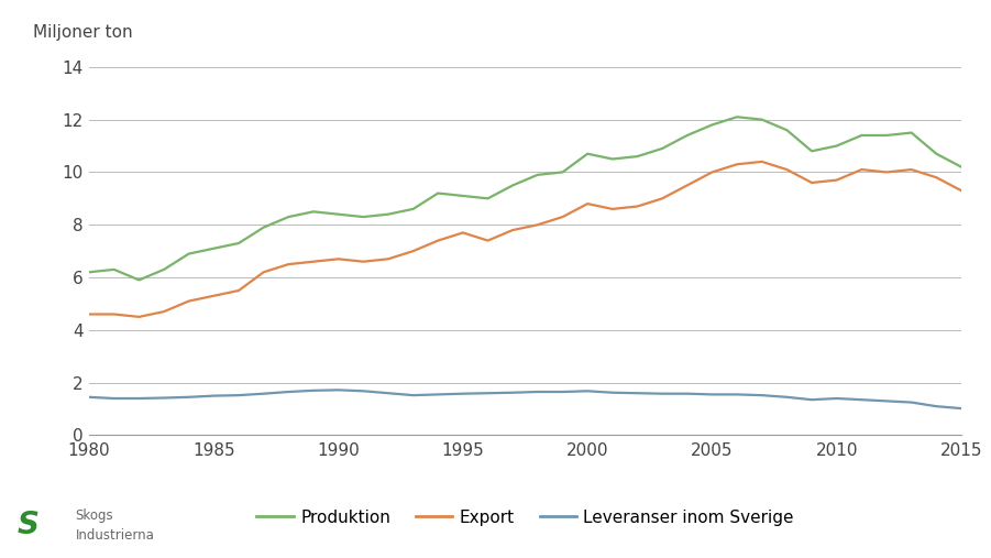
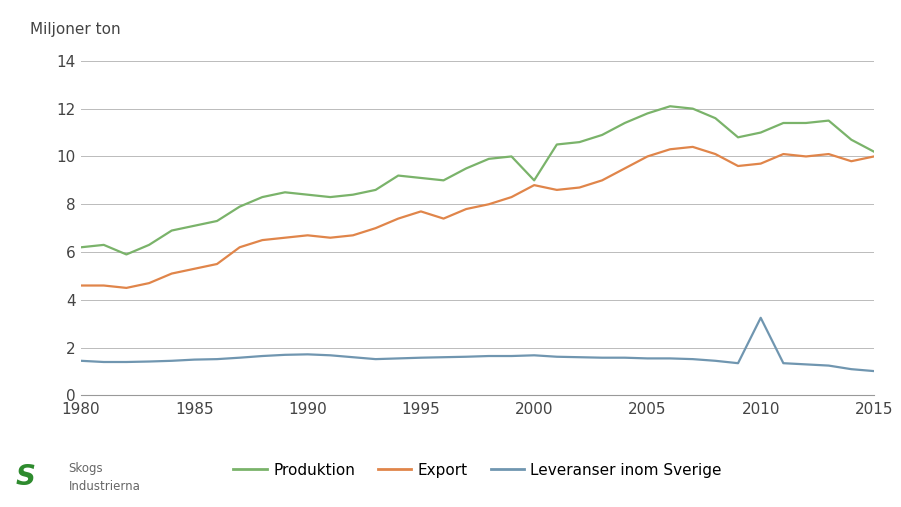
Produktion/2000: 10.7 -> 9.0
Leveranser inom Sverige/2010: 1.40 -> 3.25
Export/2015: 9.3 -> 10.0
